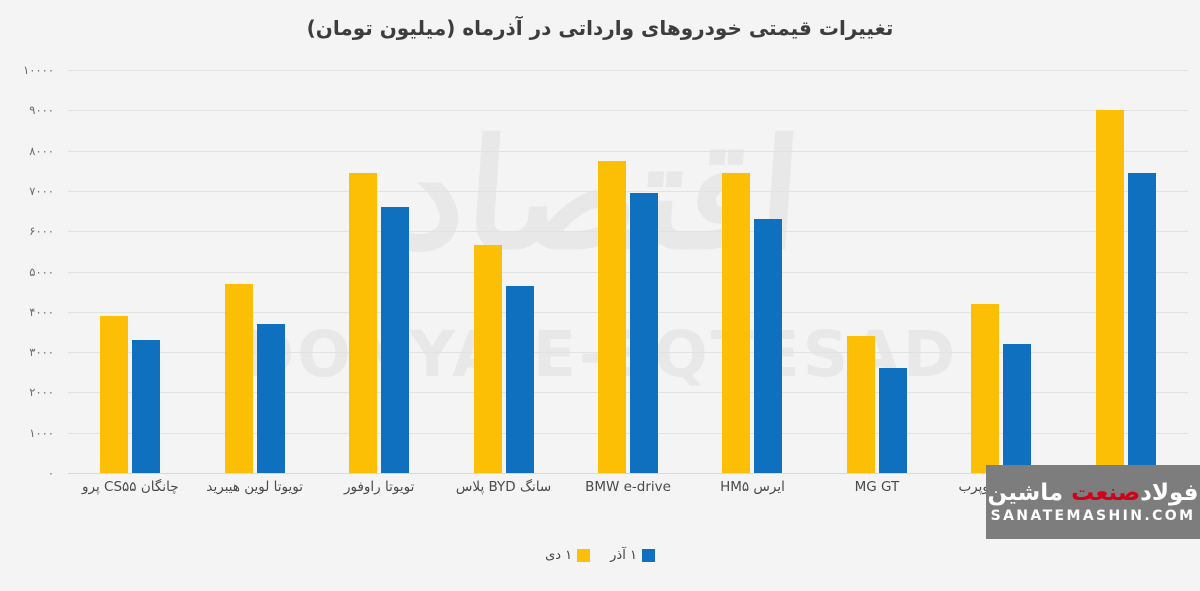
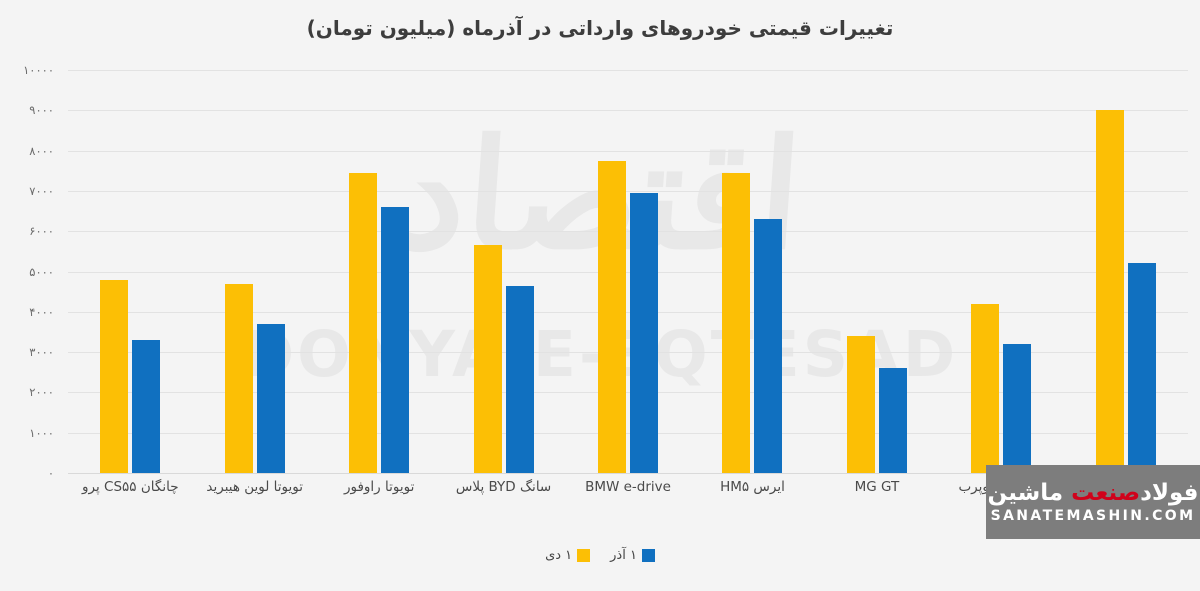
۱ آذر/آئودی e-trone: 7400 -> 5200
۱ دی/چانگان CS۵۵ پرو: 3900 -> 4800
